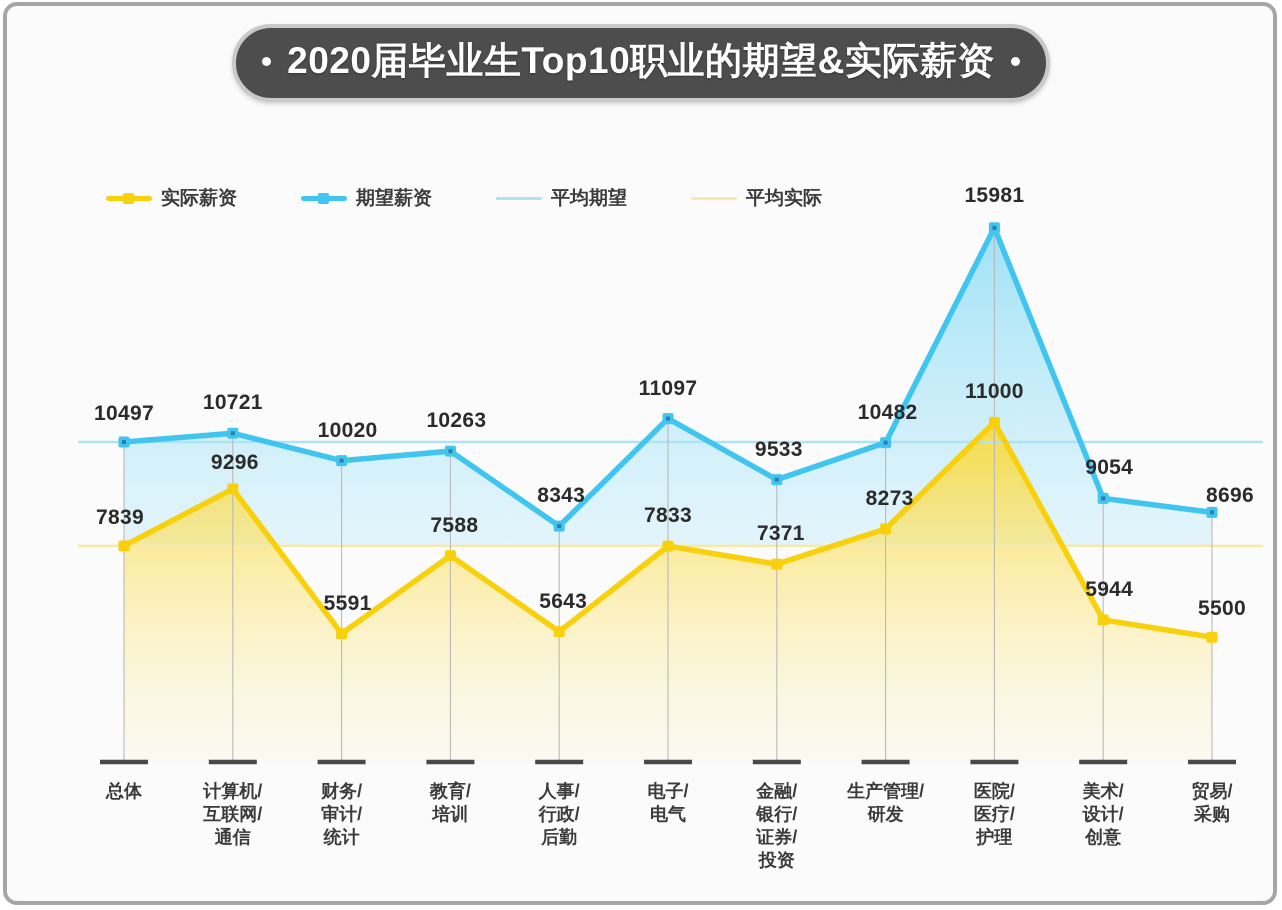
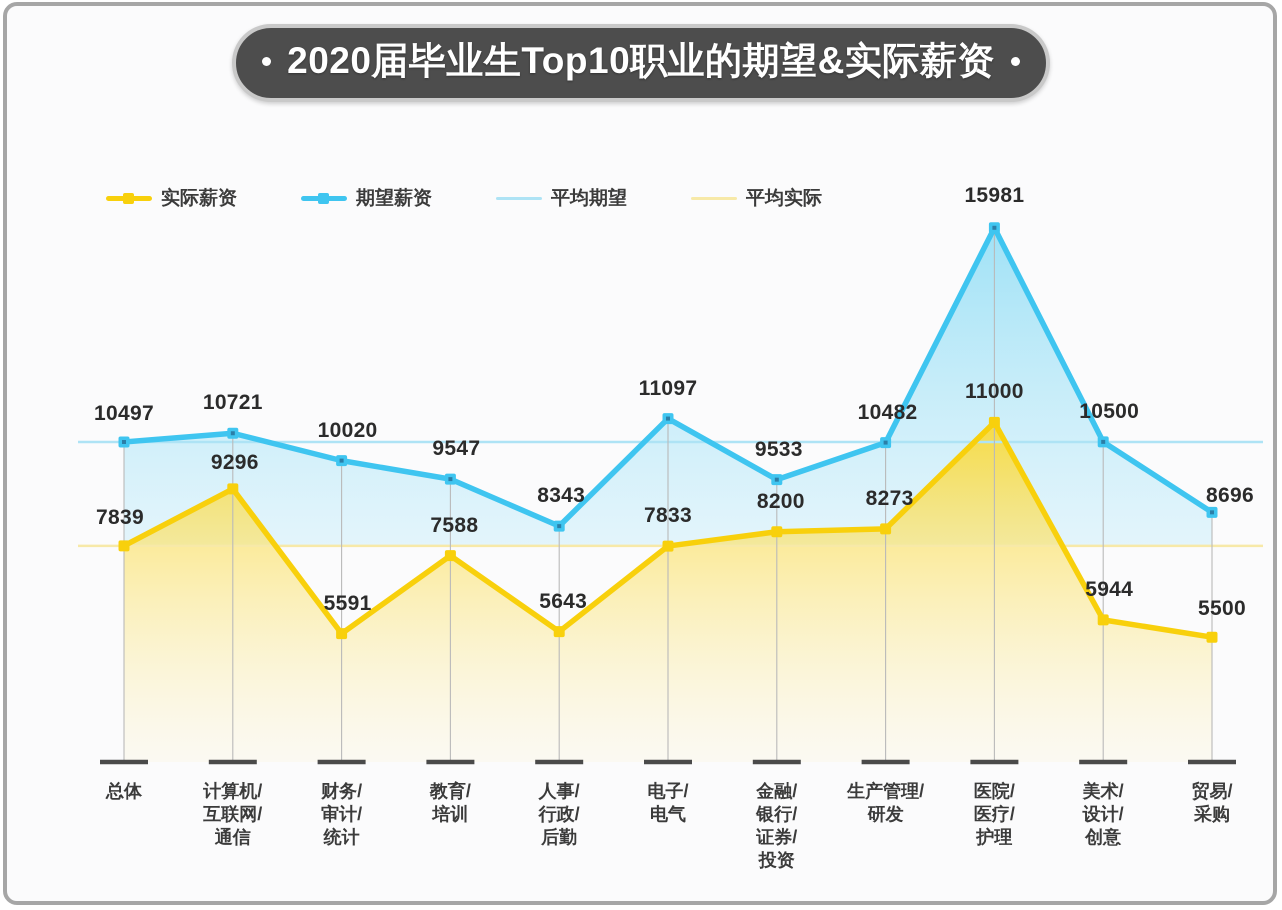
期望薪资/教育/ 培训: 10263 -> 9547
实际薪资/金融/ 银行/ 证券/ 投资: 7371 -> 8200
期望薪资/美术/ 设计/ 创意: 9054 -> 10500
